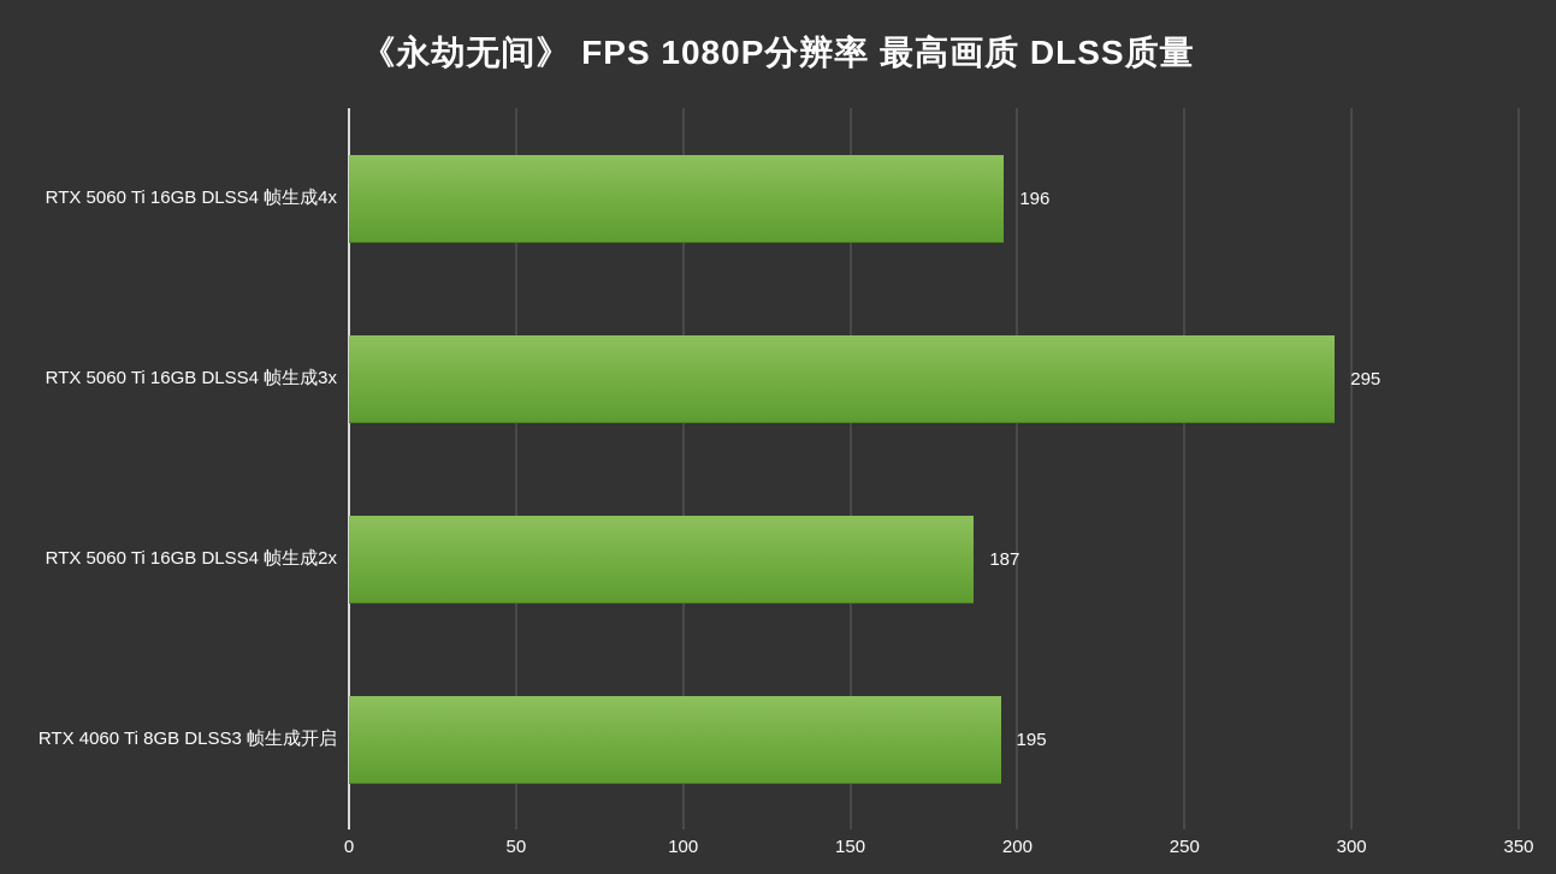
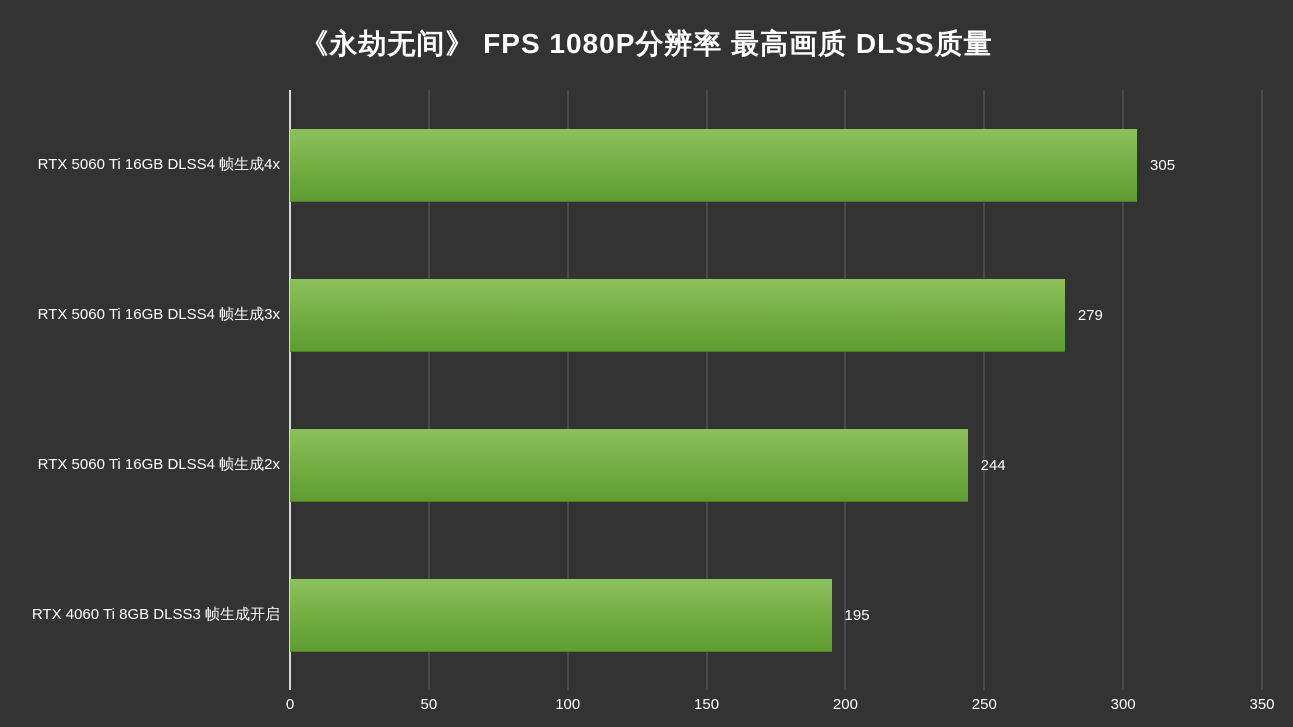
RTX 5060 Ti 16GB DLSS4 帧生成4x: 196 -> 305
RTX 5060 Ti 16GB DLSS4 帧生成3x: 295 -> 279
RTX 5060 Ti 16GB DLSS4 帧生成2x: 187 -> 244
